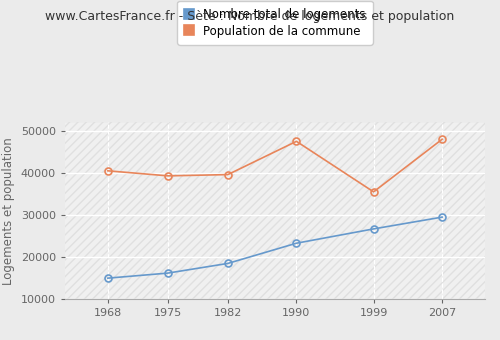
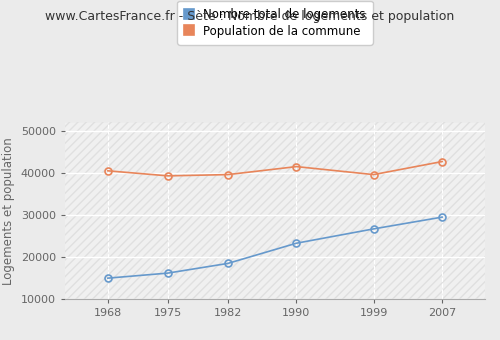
Population de la commune/1990: 47500 -> 41500
Population de la commune/1999: 35500 -> 39600
Population de la commune/2007: 48000 -> 42700
